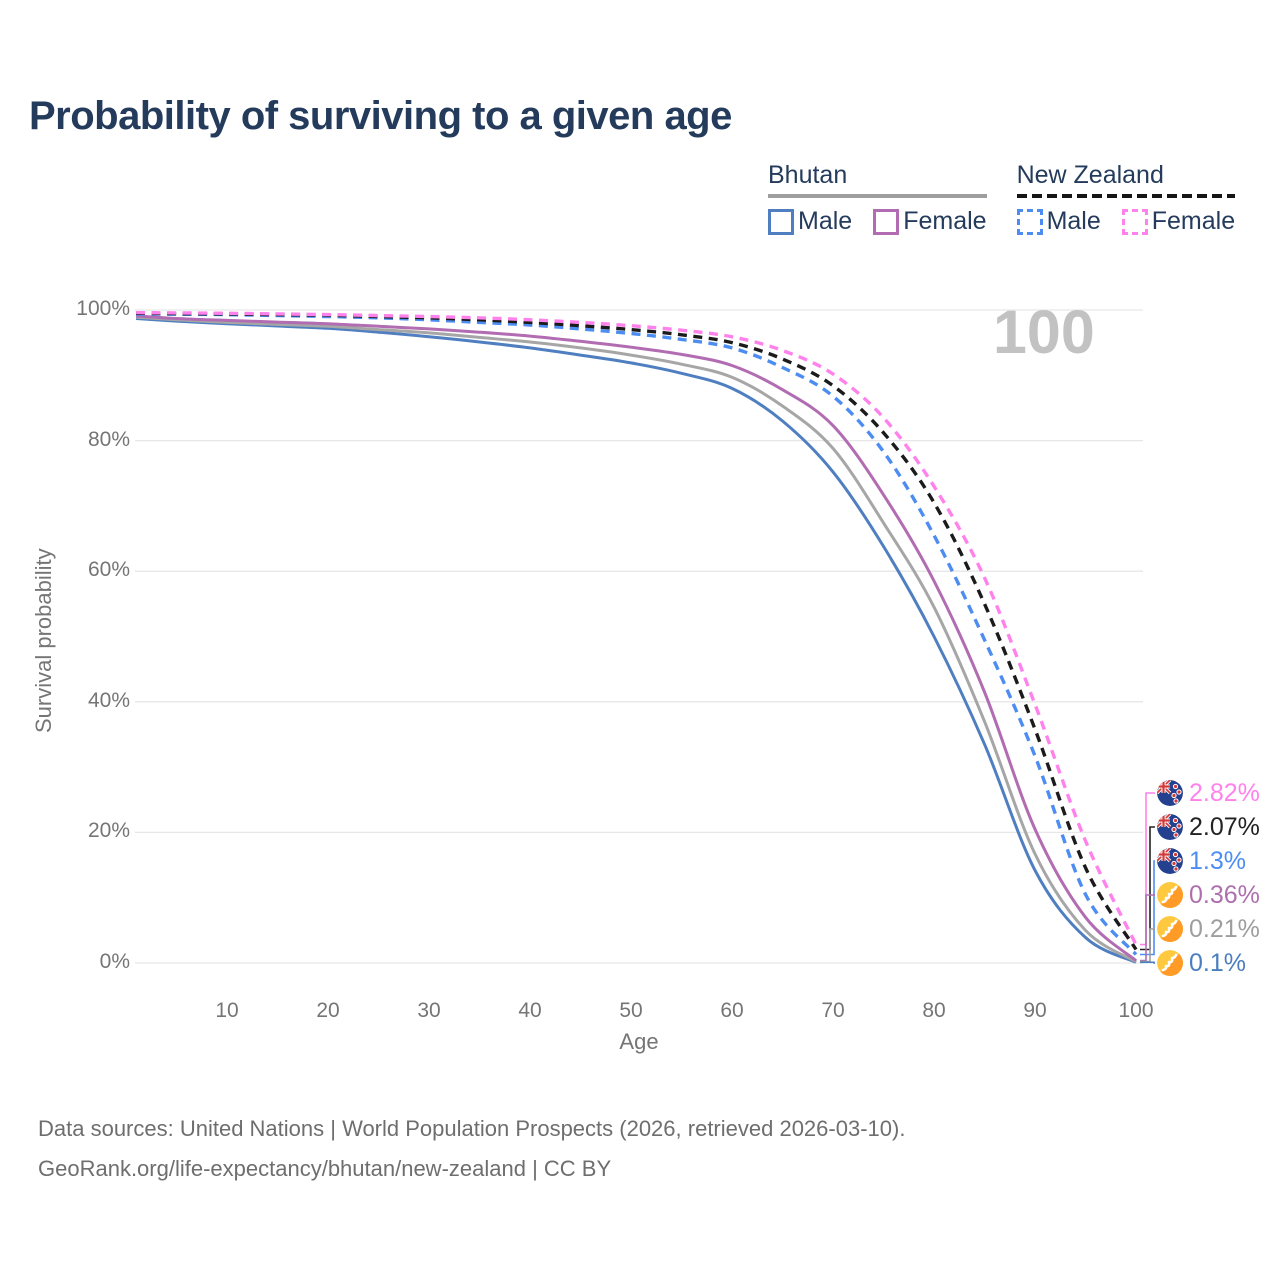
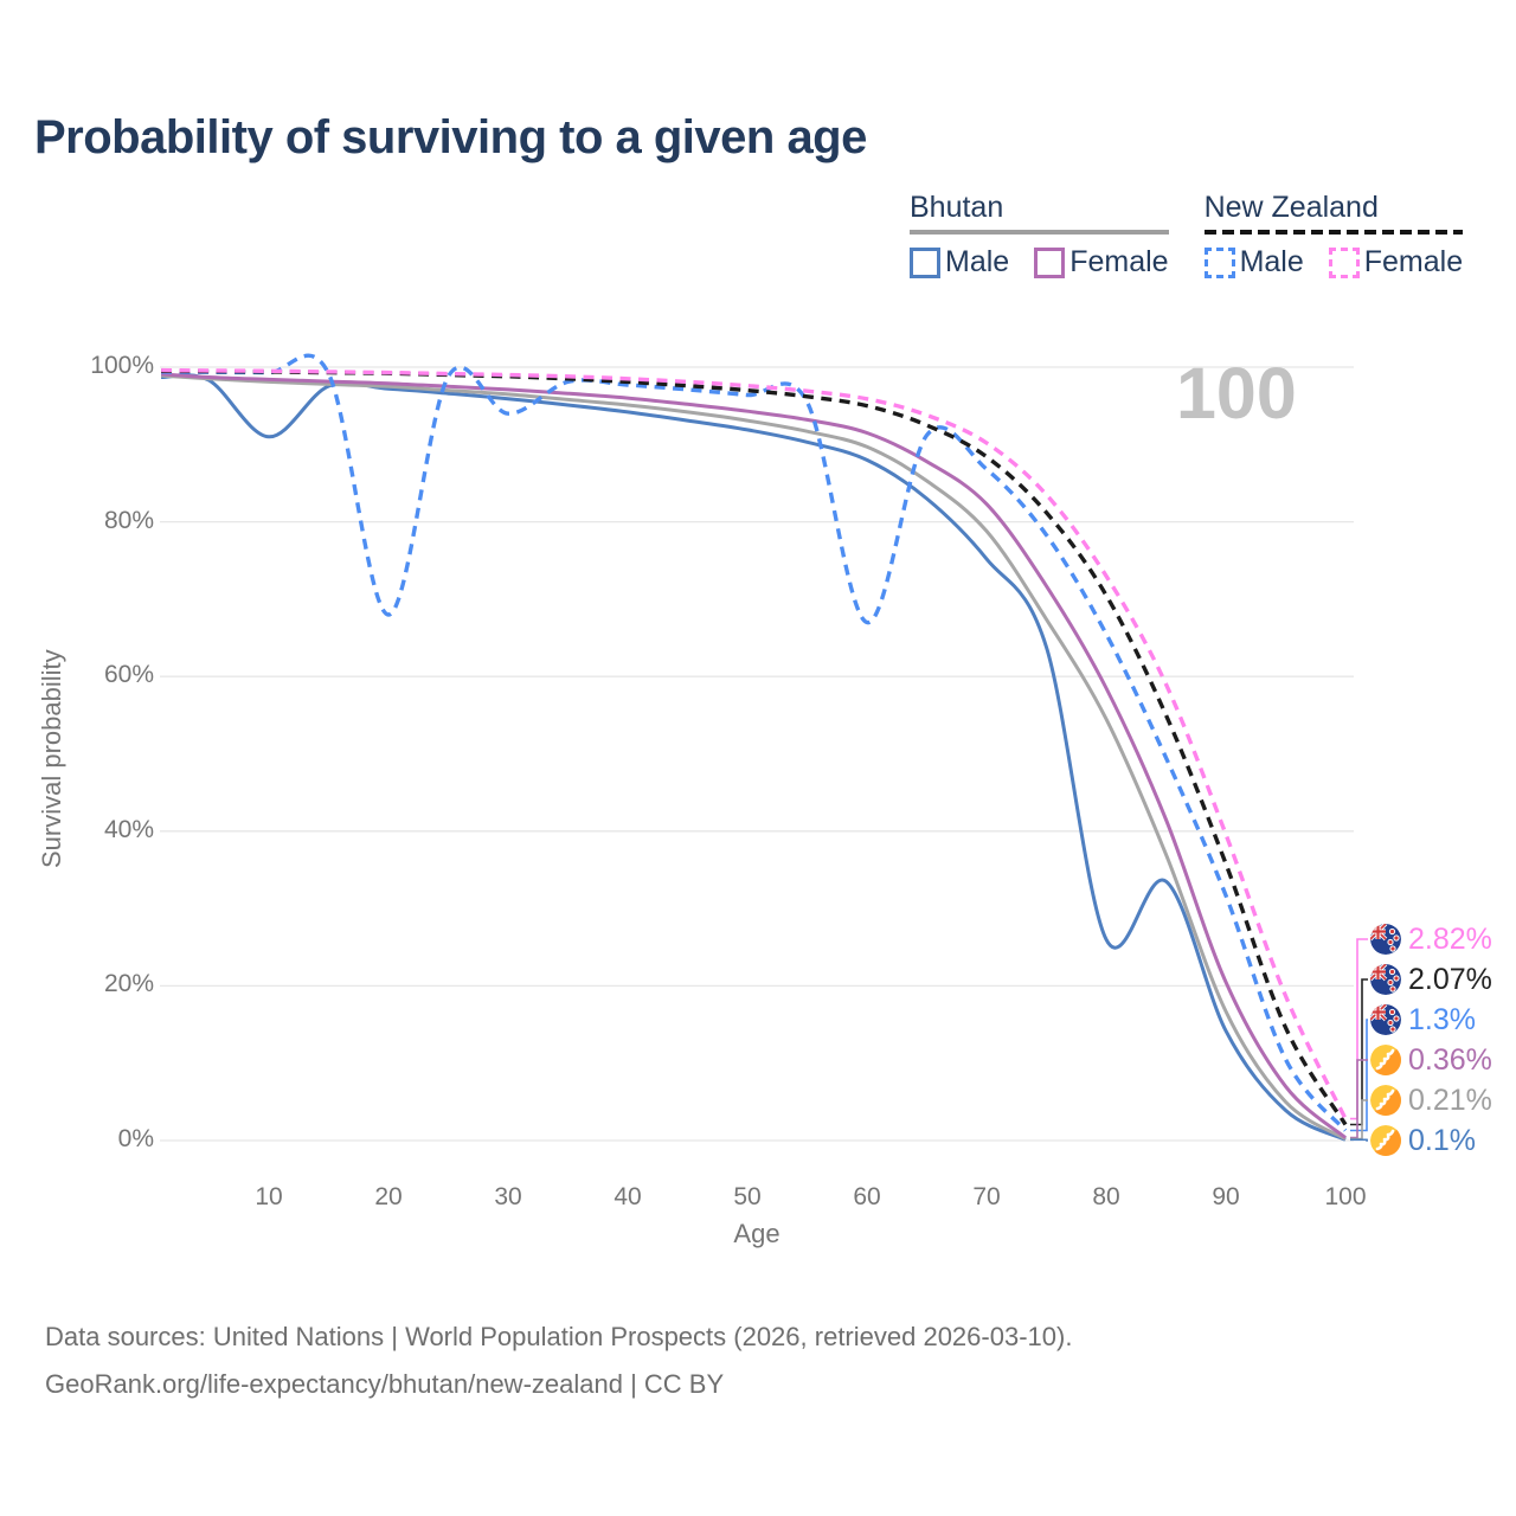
Bhutan Male/10: 98% -> 91%
New Zealand Male/20: 99% -> 68%
New Zealand Male/30: 98% -> 94%
New Zealand Male/60: 94% -> 67%
Bhutan Male/80: 50% -> 26%
